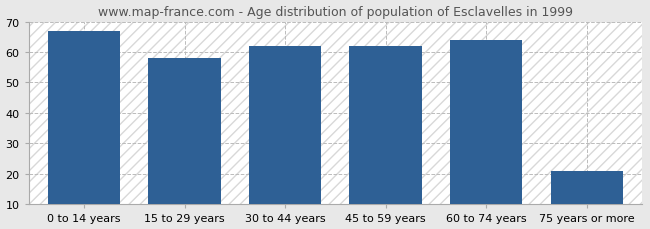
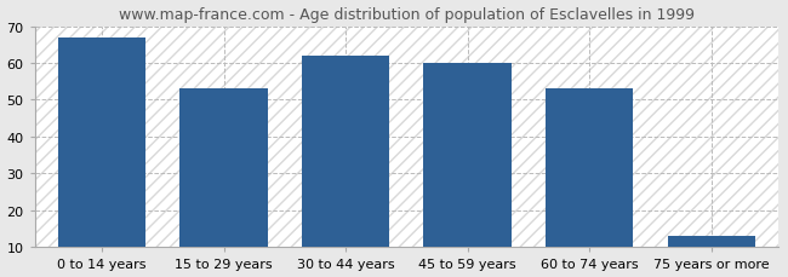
15 to 29 years: 58 -> 53
45 to 59 years: 62 -> 60
60 to 74 years: 64 -> 53
75 years or more: 21 -> 13
